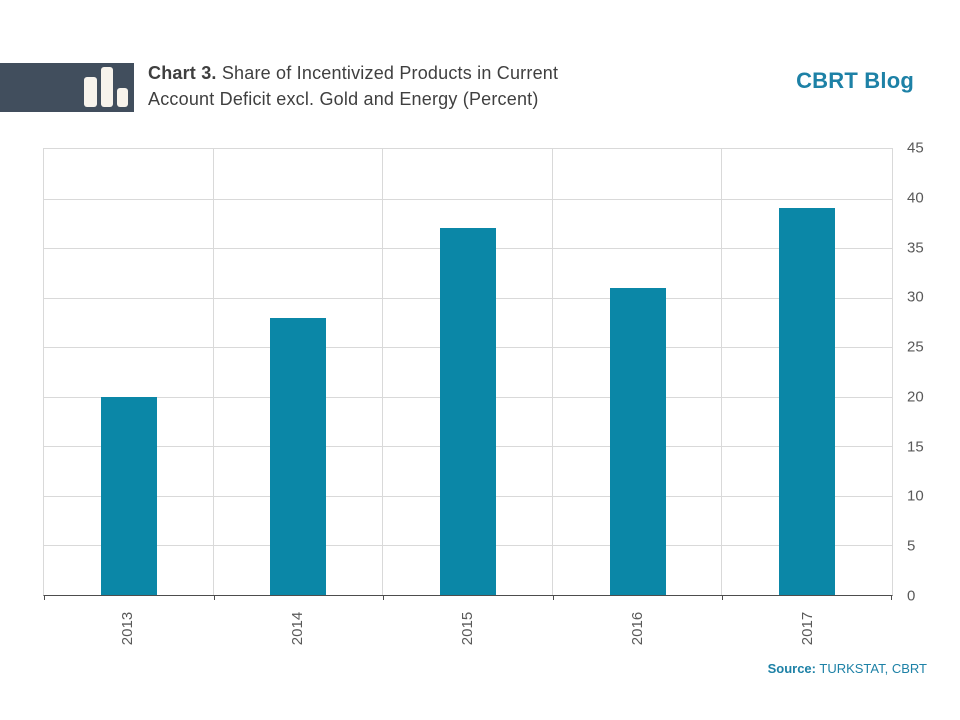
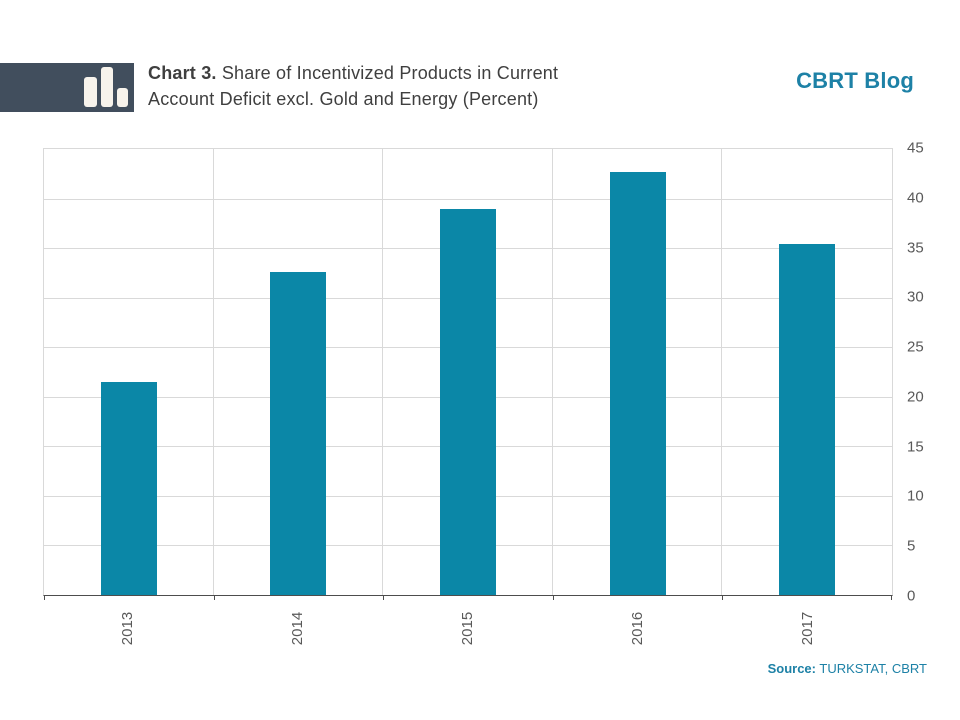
2013: 20 -> 22
2014: 28 -> 33
2015: 37 -> 39
2016: 31 -> 43
2017: 39 -> 35
